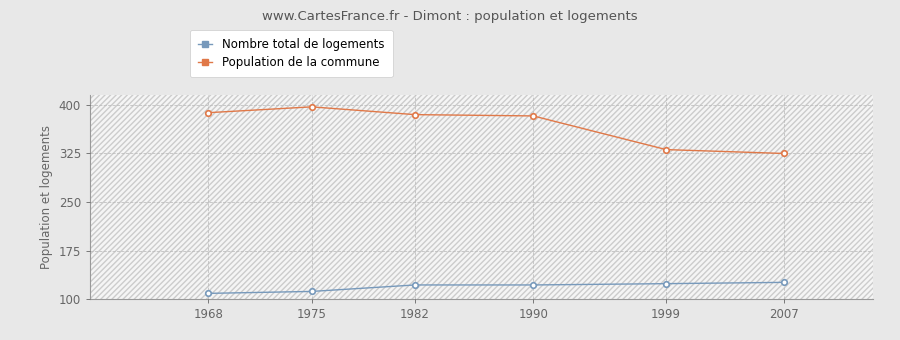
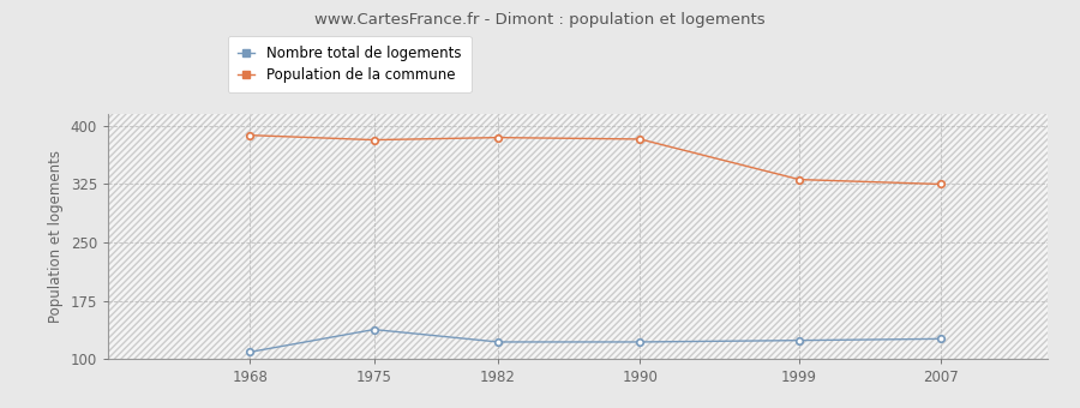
Nombre total de logements/1975: 112 -> 138
Population de la commune/1975: 397 -> 382
